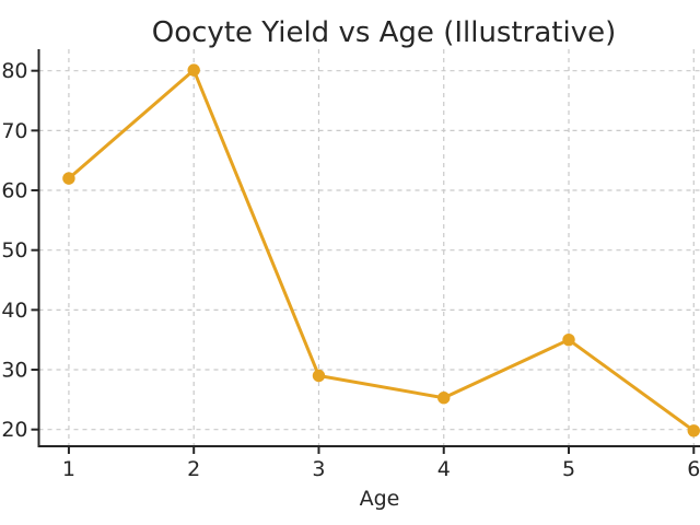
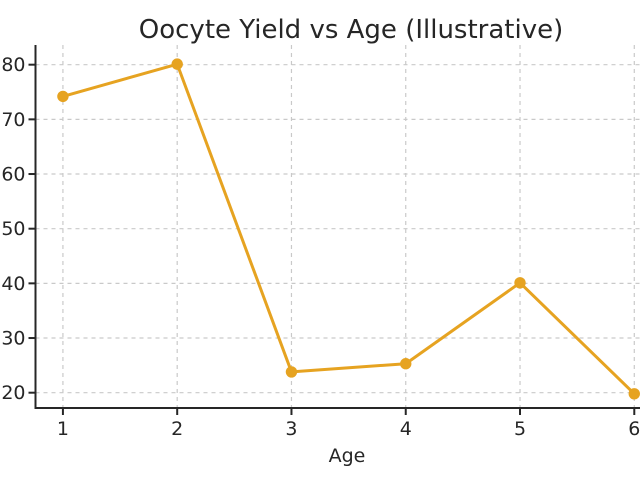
1: 62 -> 74
3: 29 -> 24
5: 35 -> 40
